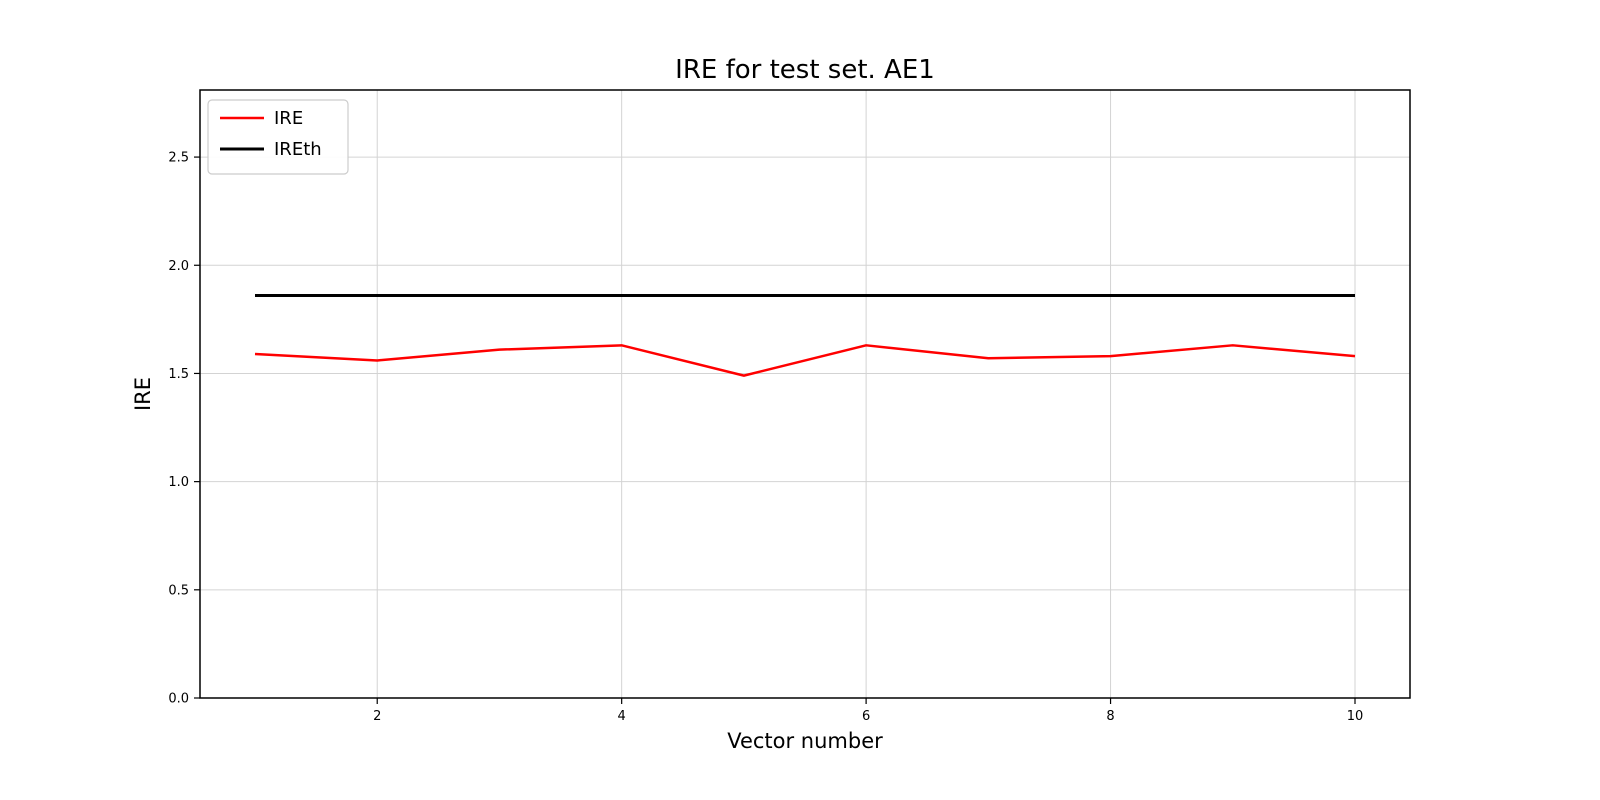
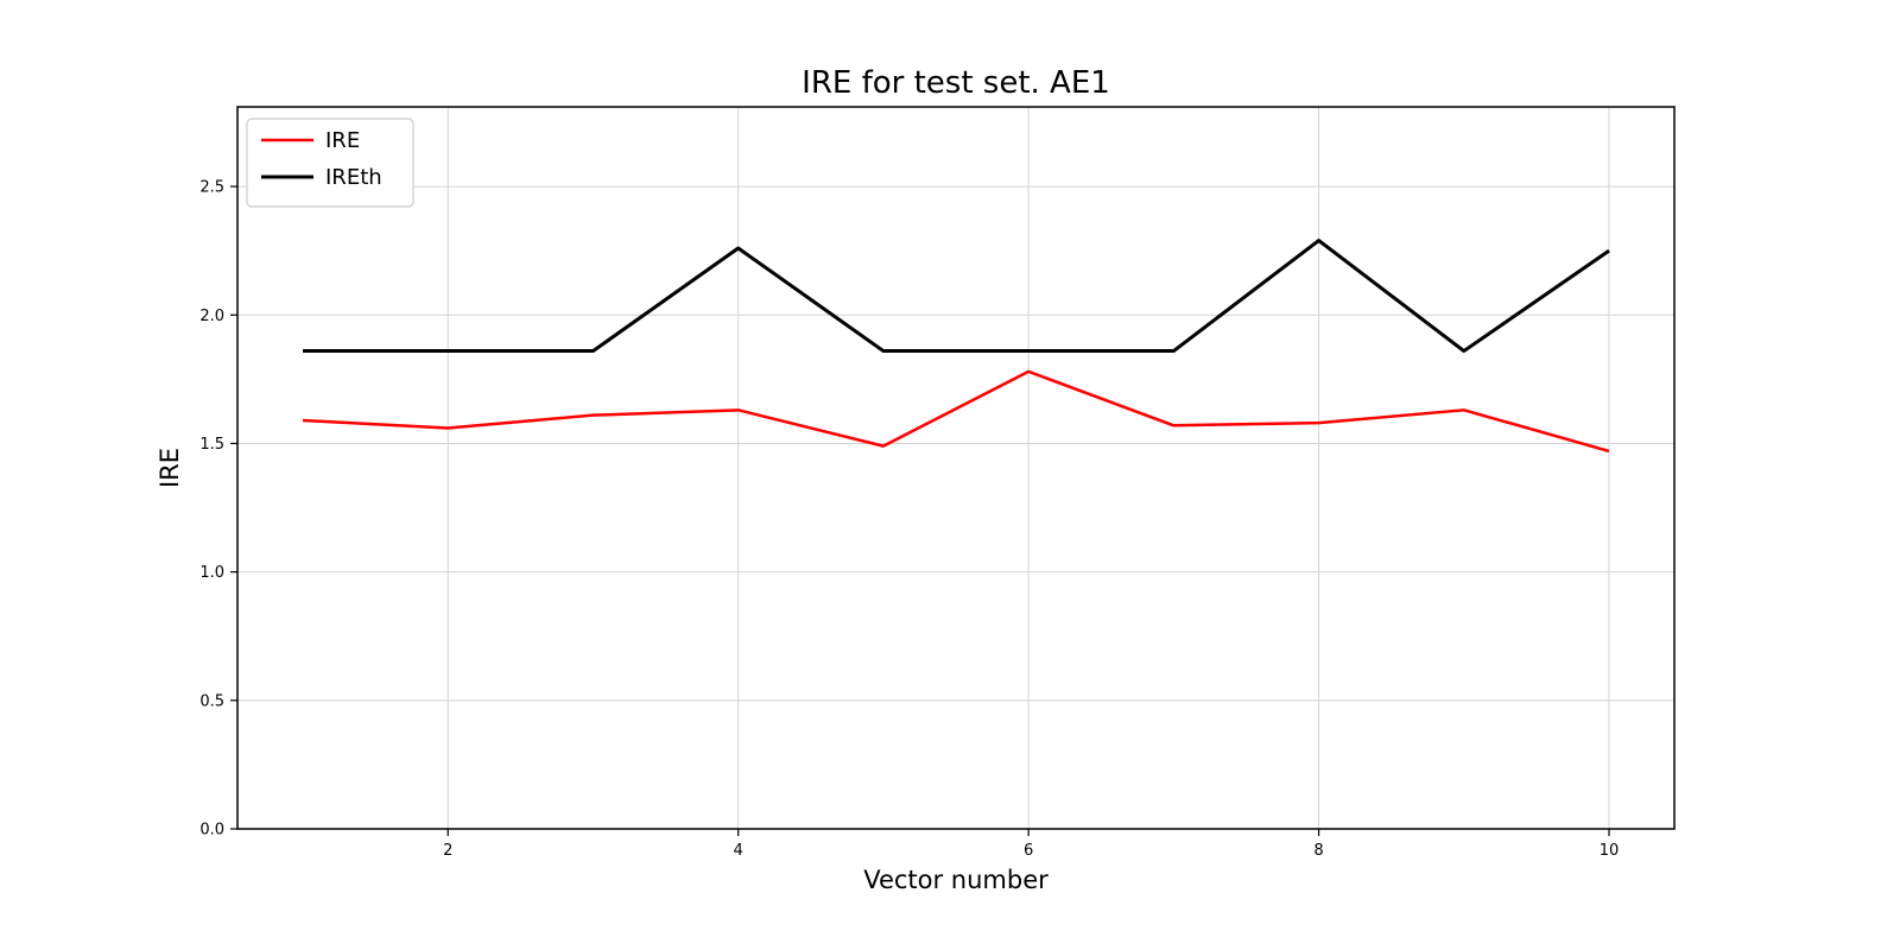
IREth/4: 1.86 -> 2.26
IRE/6: 1.63 -> 1.78
IREth/8: 1.86 -> 2.29
IRE/10: 1.58 -> 1.47
IREth/10: 1.86 -> 2.25
